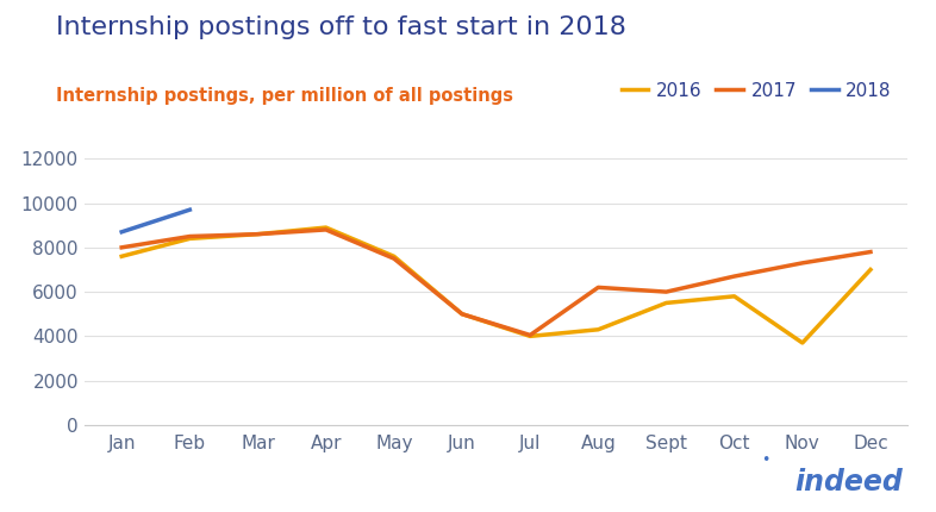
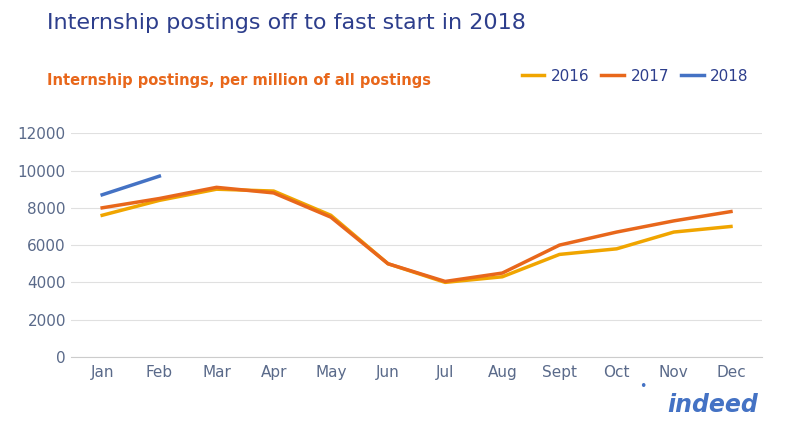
2016/Mar: 8600 -> 9000
2017/Mar: 8600 -> 9100
2017/Aug: 6200 -> 4500
2016/Nov: 3700 -> 6700
